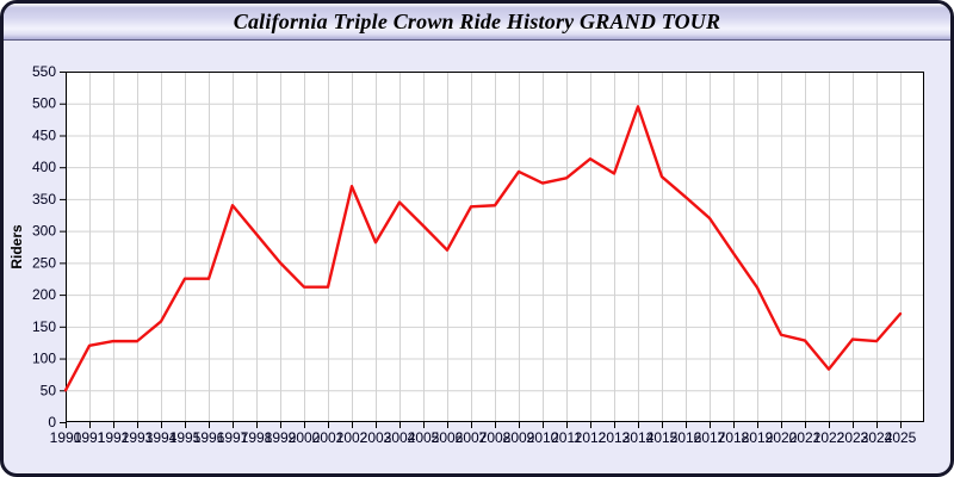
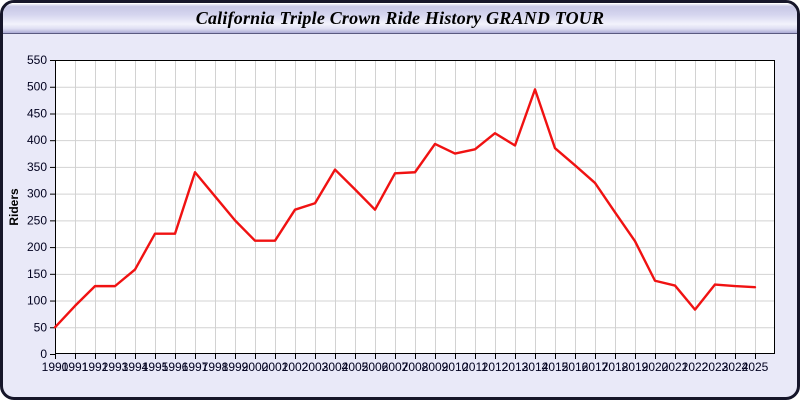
1991: 120 -> 90
2002: 370 -> 270
2025: 170 -> 120
